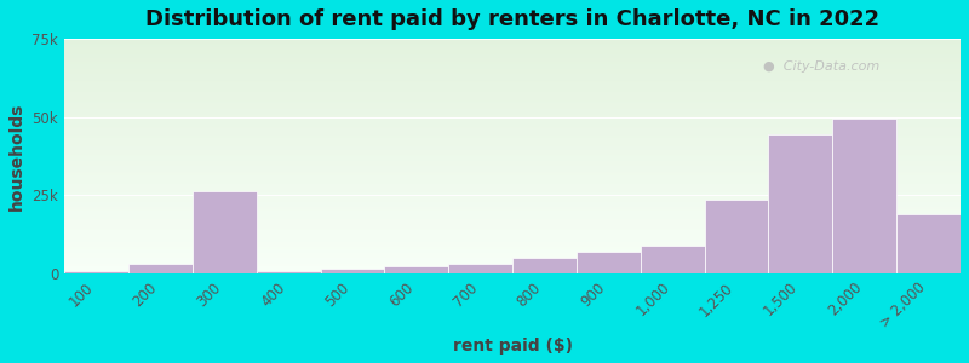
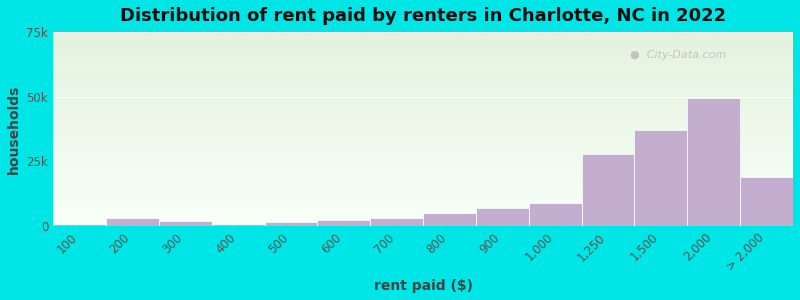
300: 26.5k -> 2.2k
1,250: 23.5k -> 28.0k
1,500: 44.5k -> 37.0k
